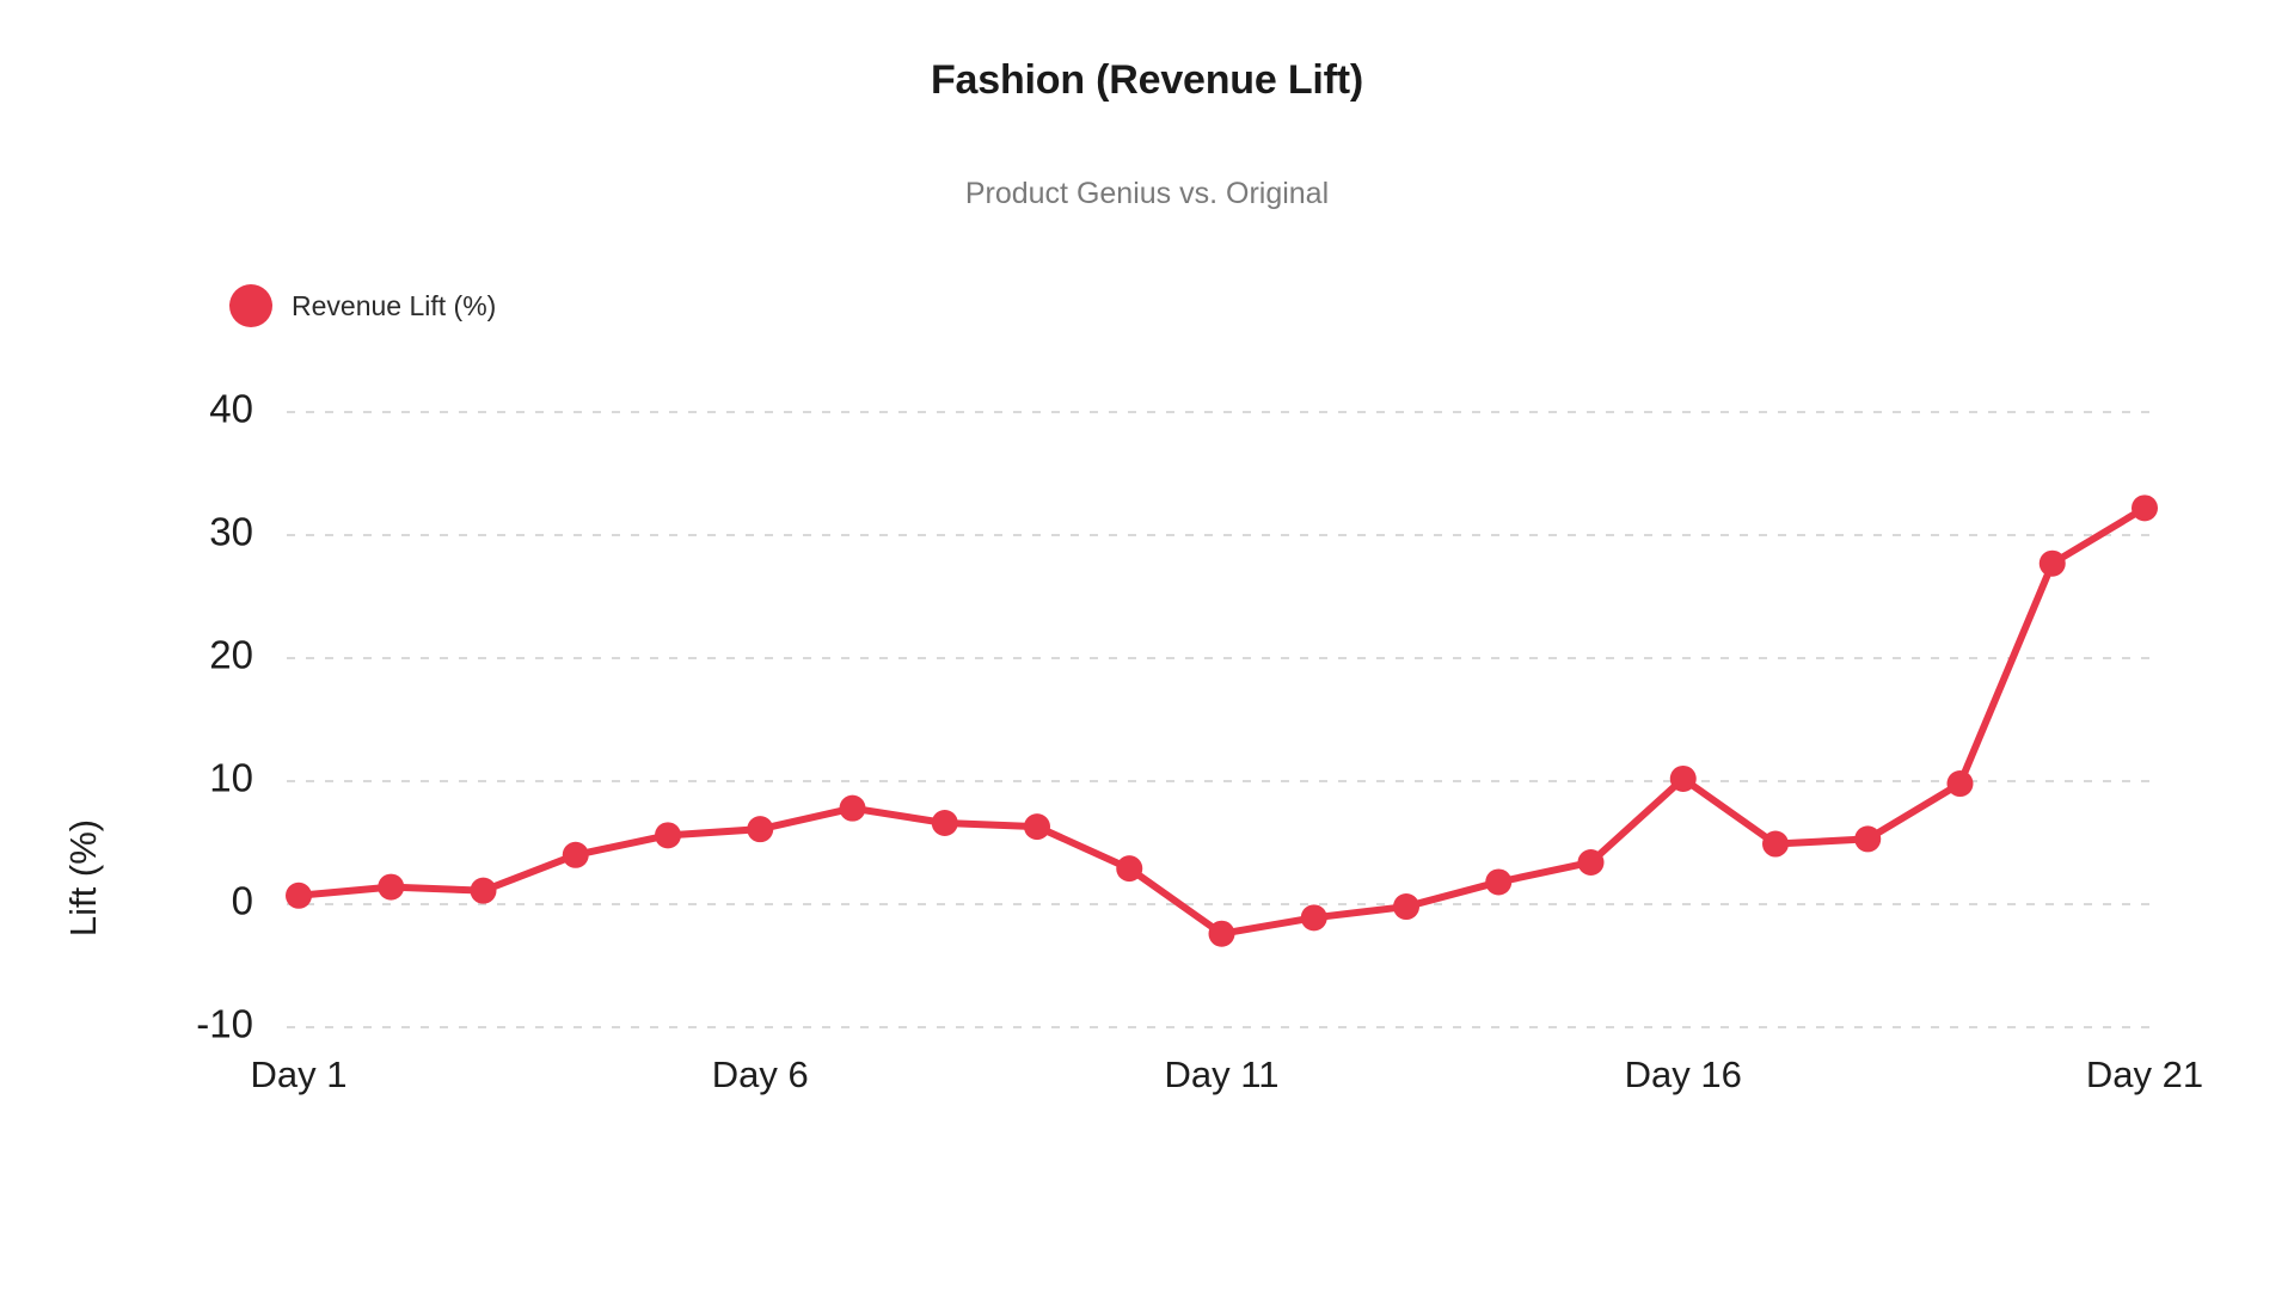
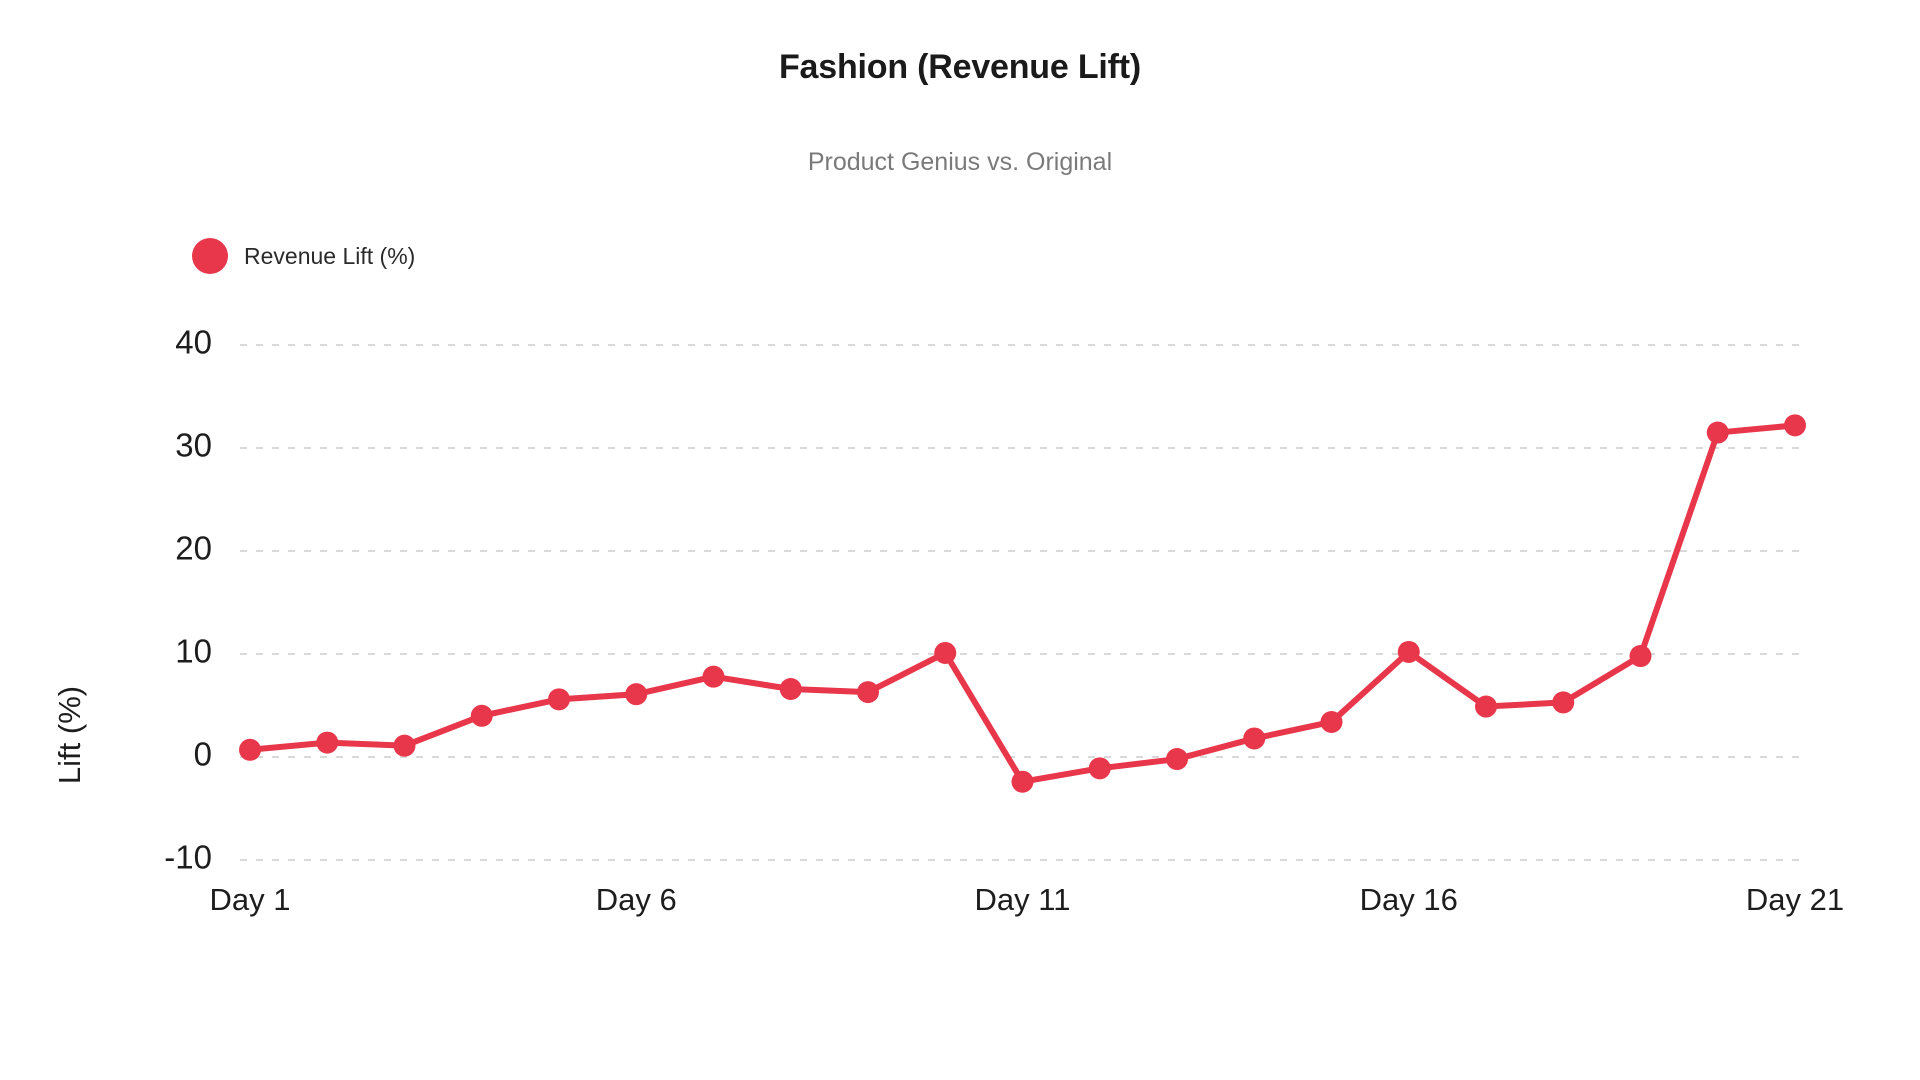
10: 2.9 -> 10.1
20: 27.7 -> 31.5
